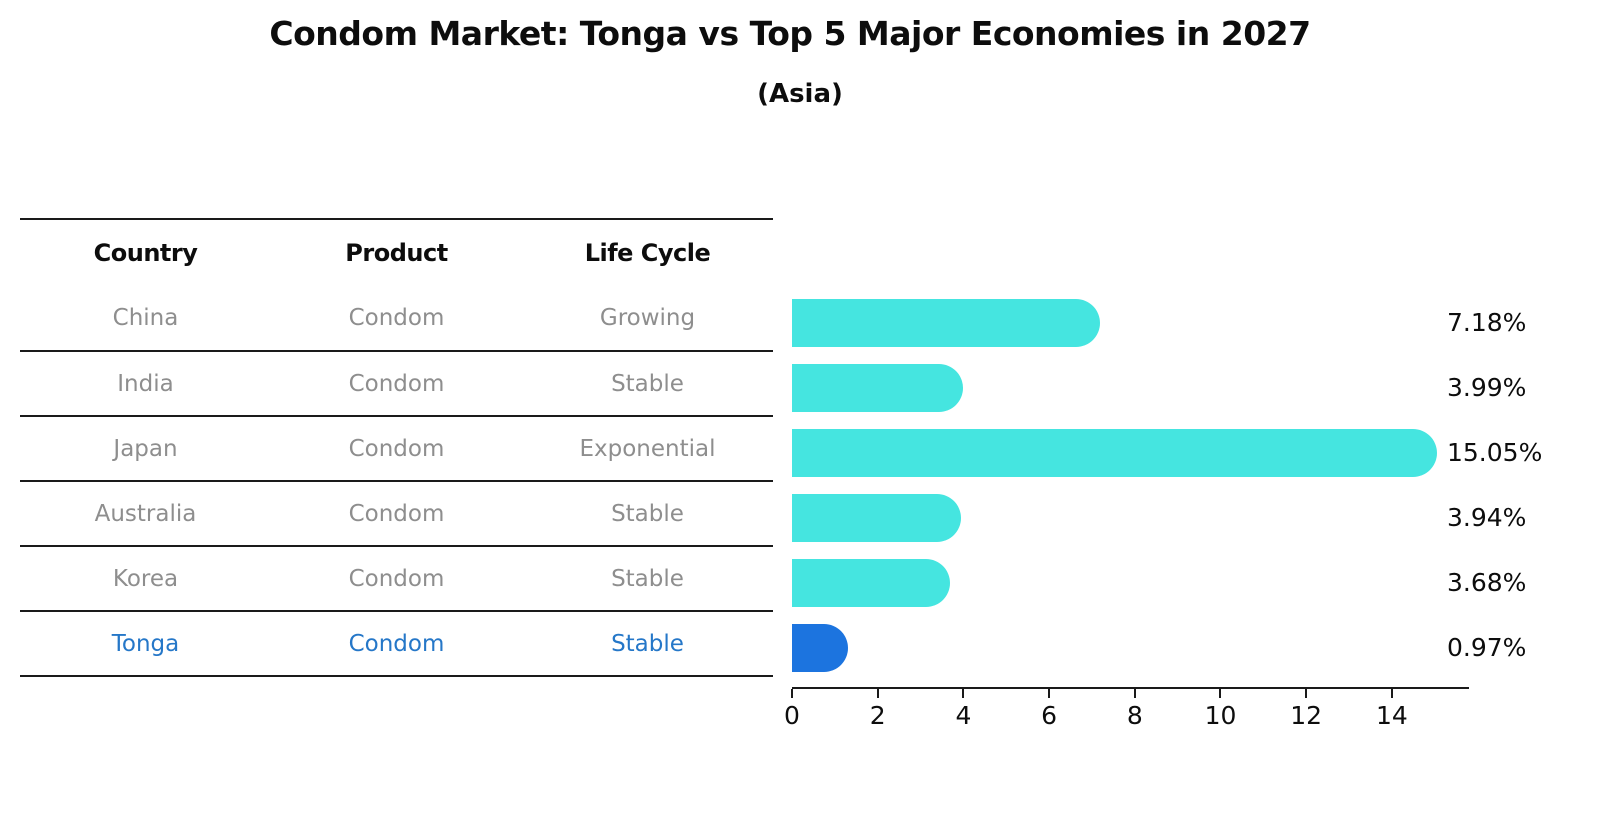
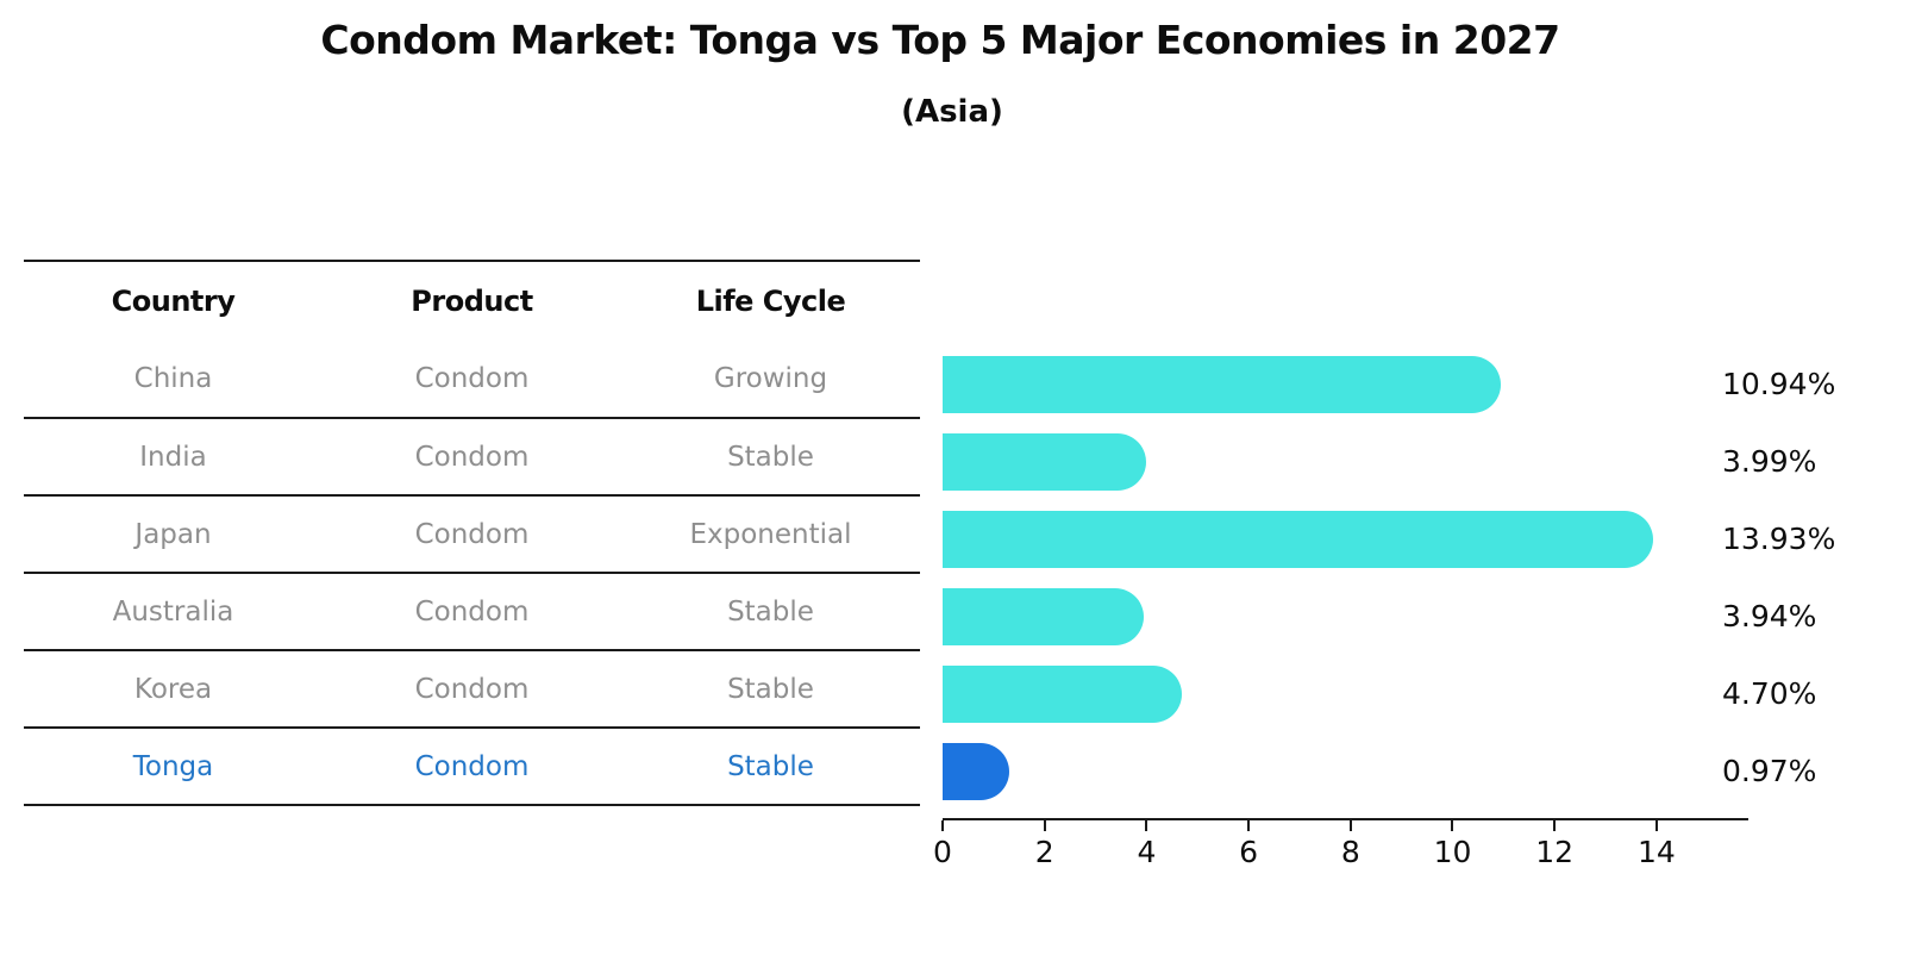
China: 7.18% -> 10.94%
Japan: 15.05% -> 13.93%
Korea: 3.68% -> 4.70%
